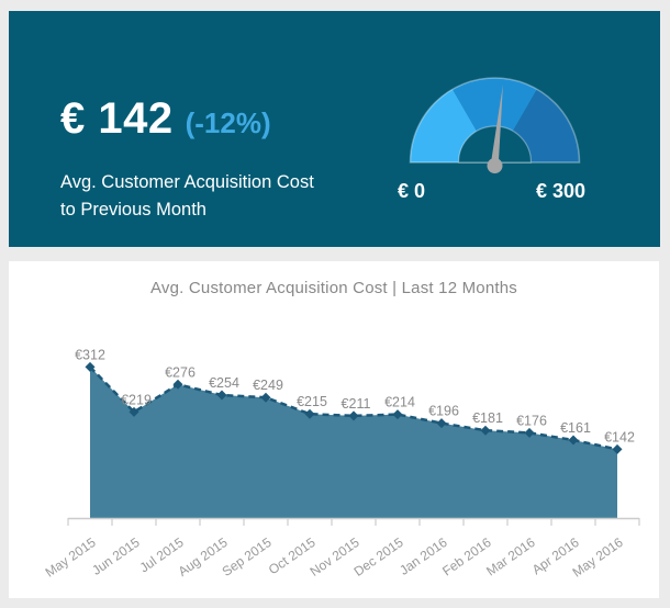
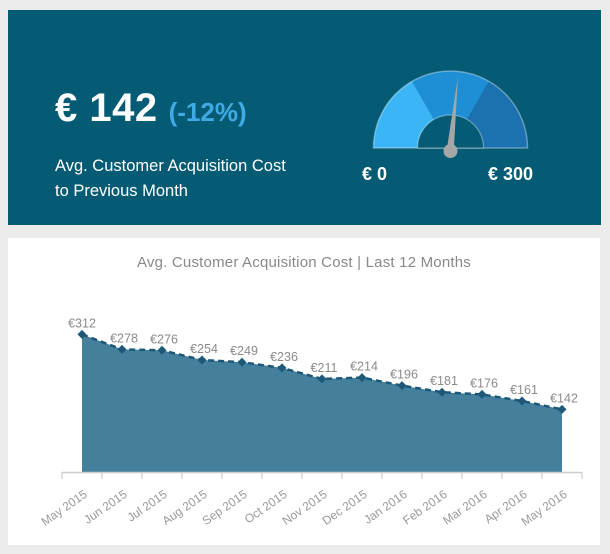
Avg. Customer Acquisition Cost | Last 12 Months/Jun 2015: €219 -> €278
Avg. Customer Acquisition Cost | Last 12 Months/Oct 2015: €215 -> €236
